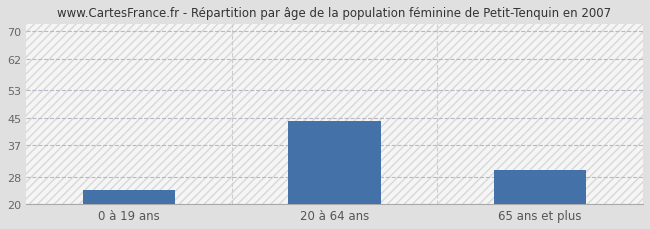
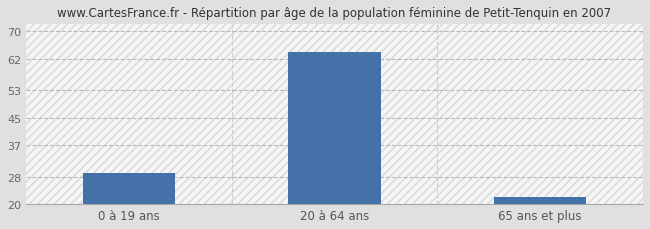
0 à 19 ans: 24 -> 29
20 à 64 ans: 44 -> 64
65 ans et plus: 30 -> 22
